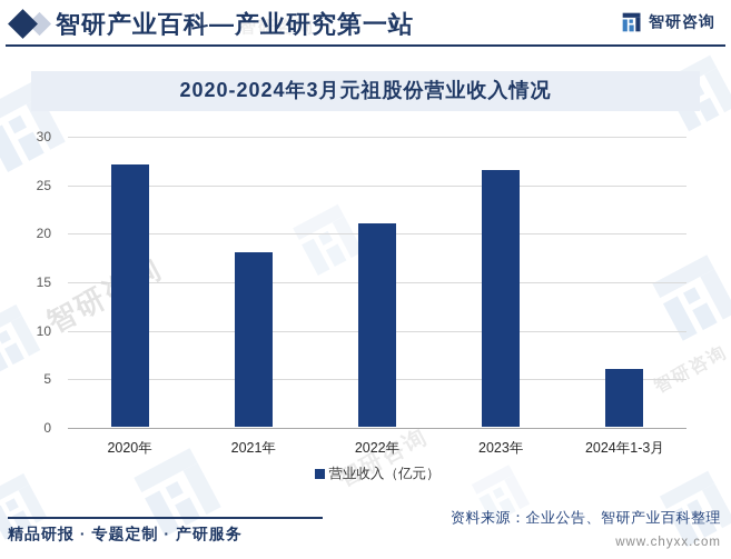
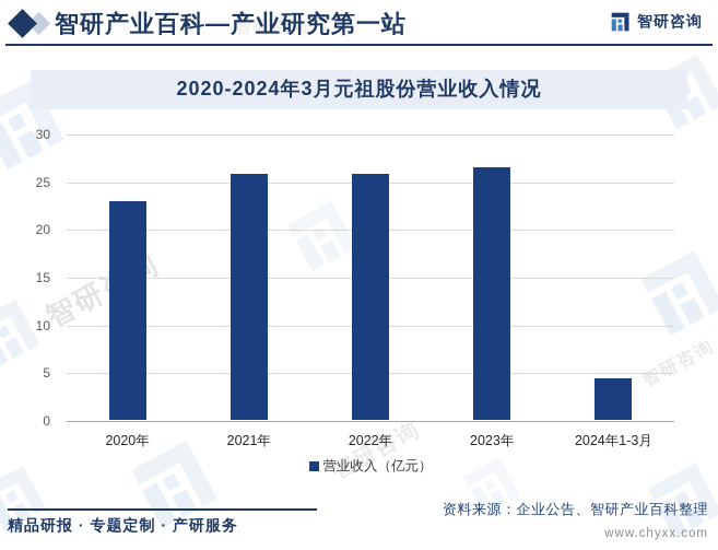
2020年: 27 -> 23
2021年: 18 -> 26
2022年: 21 -> 26
2024年1-3月: 6 -> 4
